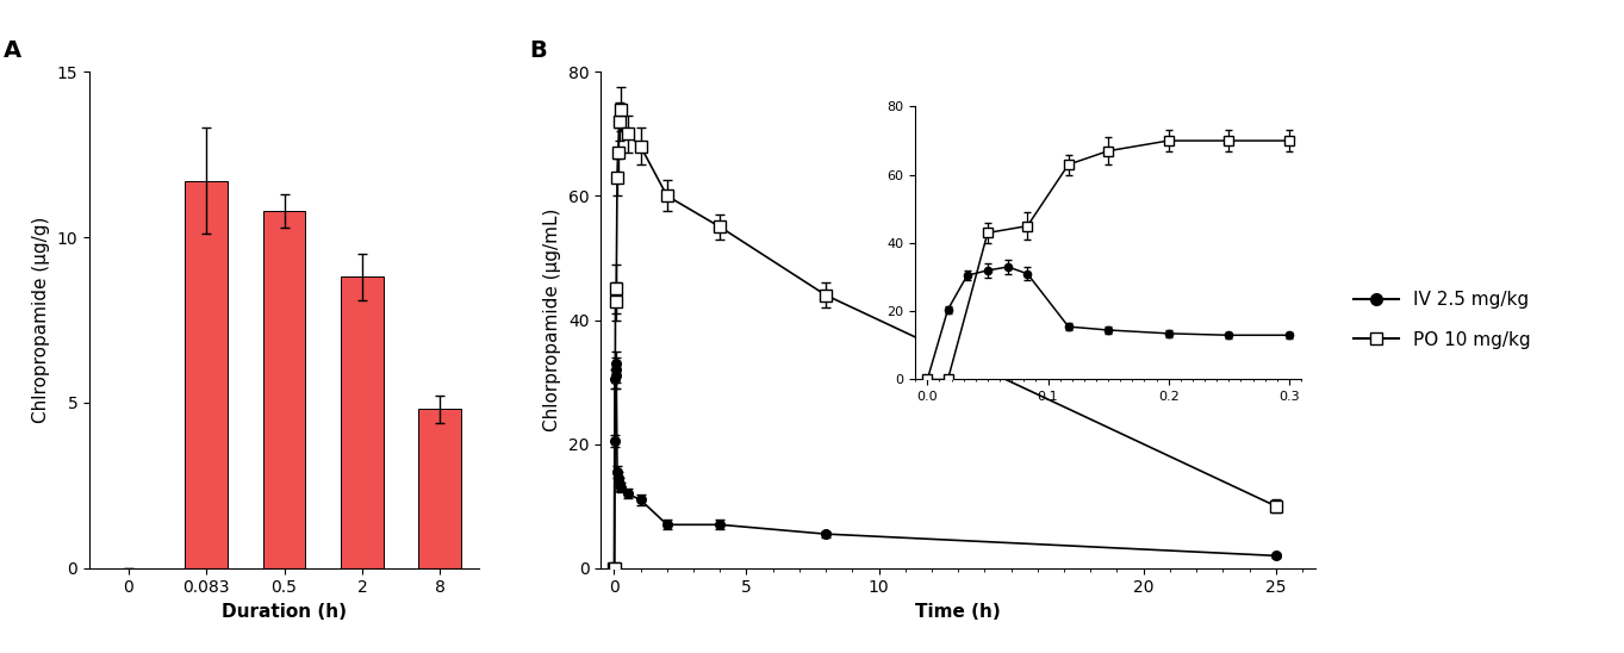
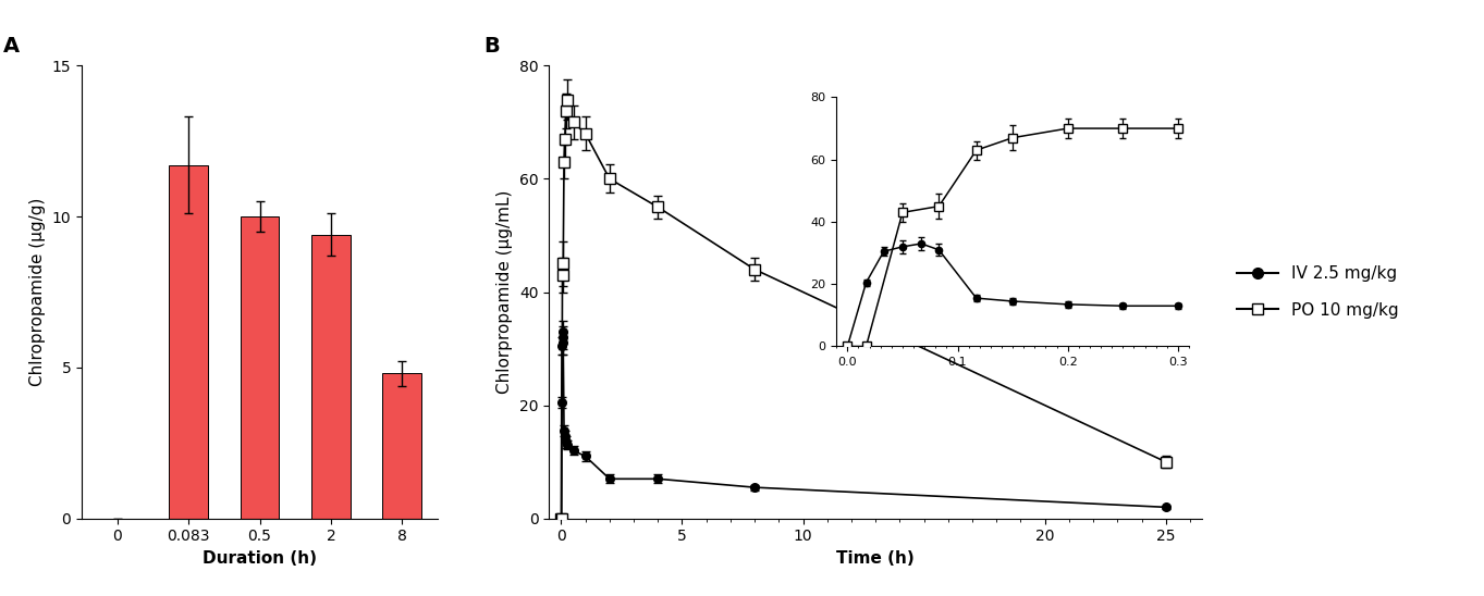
0.5: 10.8 -> 10.0
2: 8.8 -> 9.4
